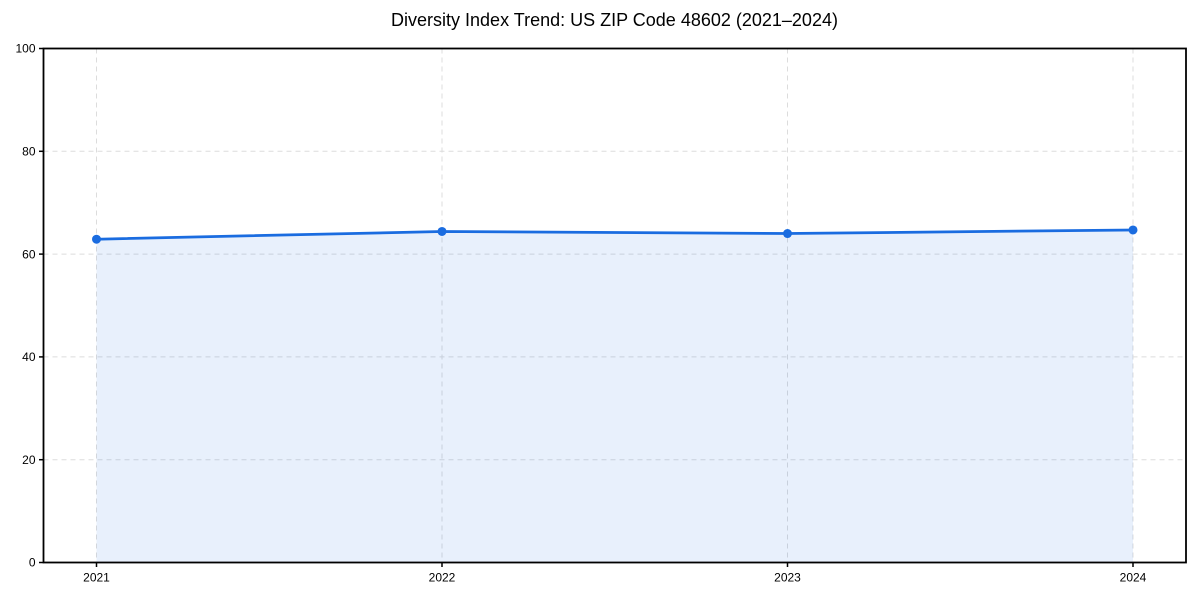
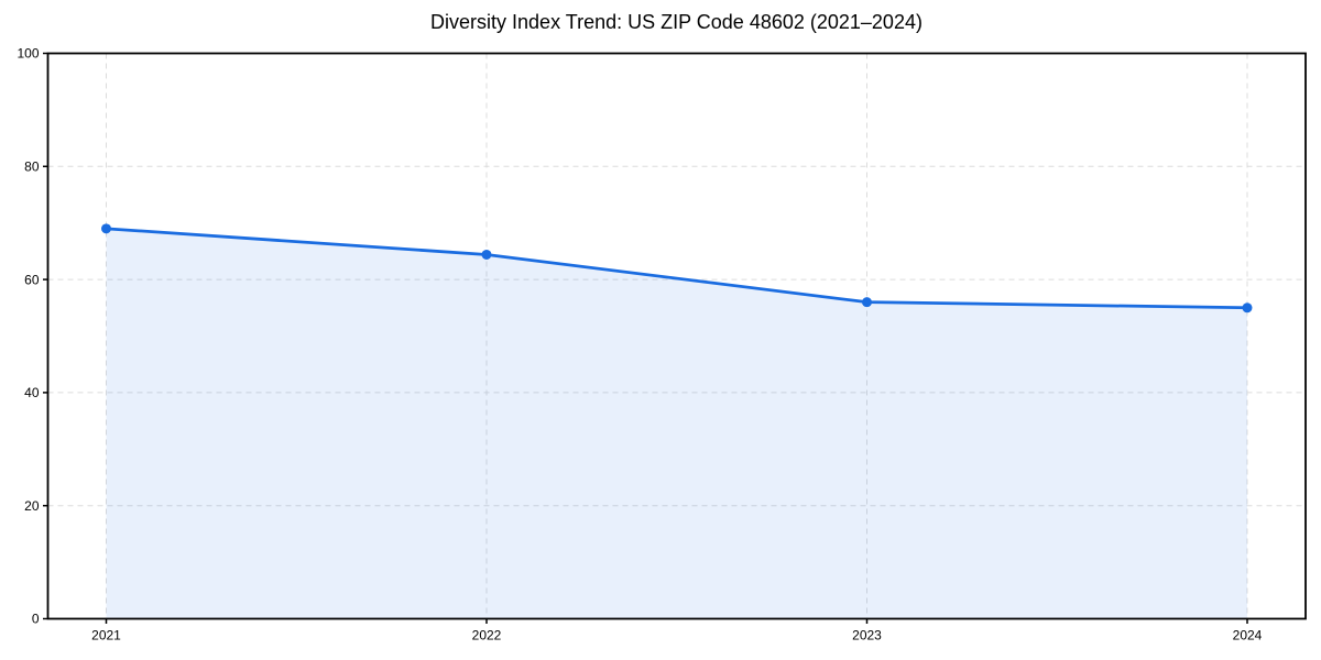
2021: 63 -> 69
2023: 64 -> 56
2024: 65 -> 55
